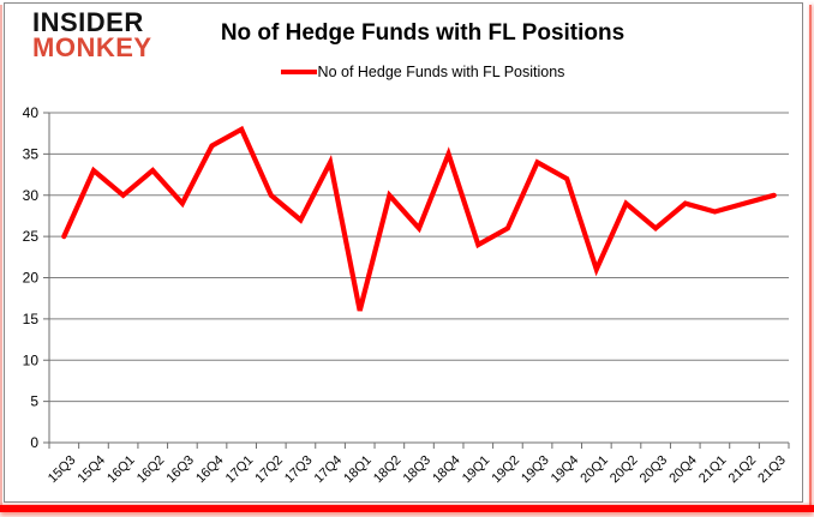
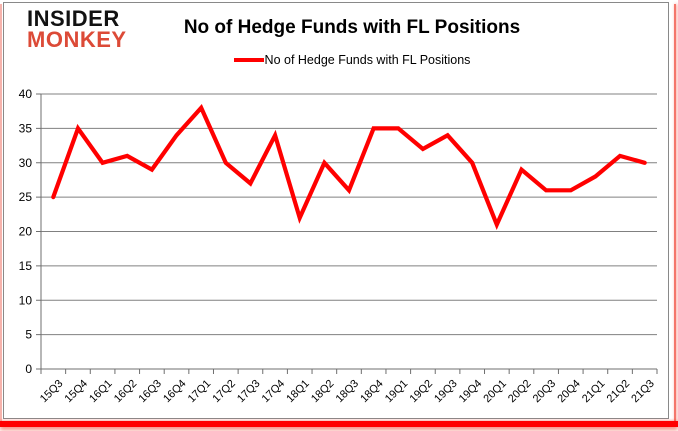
15Q4: 33 -> 35
16Q2: 33 -> 31
16Q4: 36 -> 34
18Q1: 16 -> 22
19Q1: 24 -> 35
19Q2: 26 -> 32
19Q4: 32 -> 30
20Q4: 29 -> 26
21Q2: 29 -> 31
